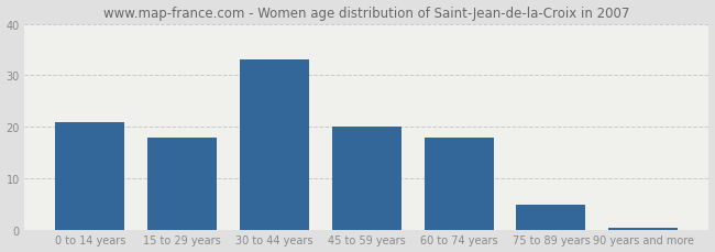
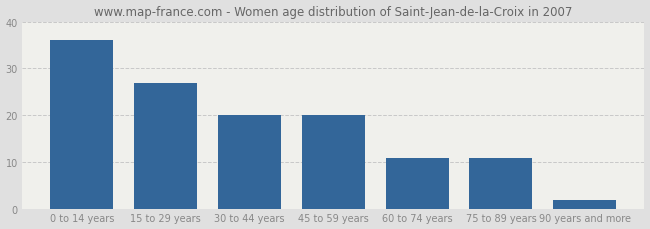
0 to 14 years: 21.0 -> 36.0
15 to 29 years: 18.0 -> 27.0
30 to 44 years: 33.0 -> 20.0
60 to 74 years: 18.0 -> 11.0
75 to 89 years: 5.0 -> 11.0
90 years and more: 0.5 -> 2.0
